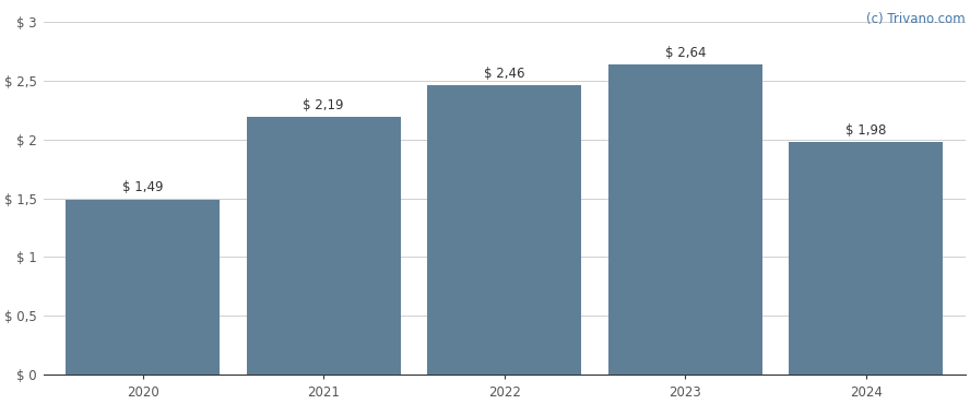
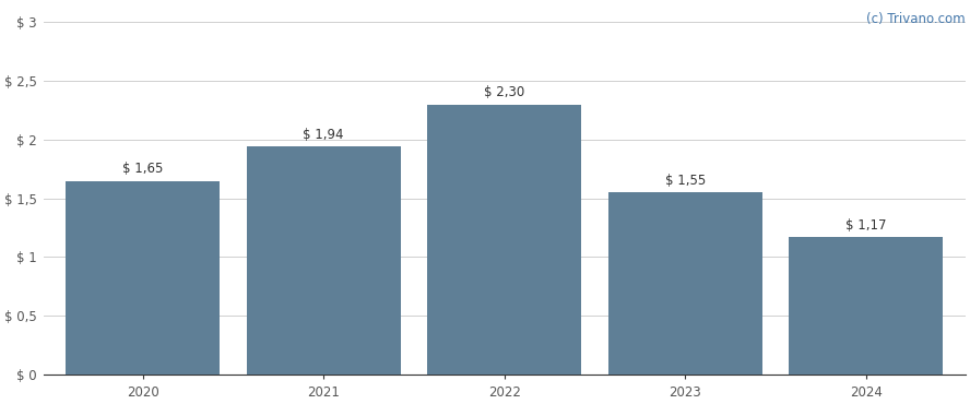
2020: 1,49 -> 1,65
2021: 2,19 -> 1,94
2022: 2,46 -> 2,30
2023: 2,64 -> 1,55
2024: 1,98 -> 1,17
